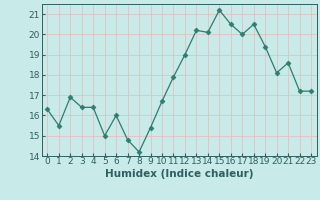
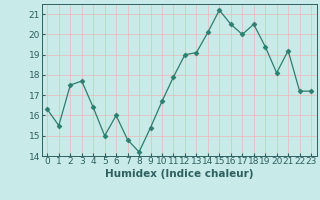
2: 16.9 -> 17.5
3: 16.4 -> 17.7
13: 20.2 -> 19.1
21: 18.6 -> 19.2
